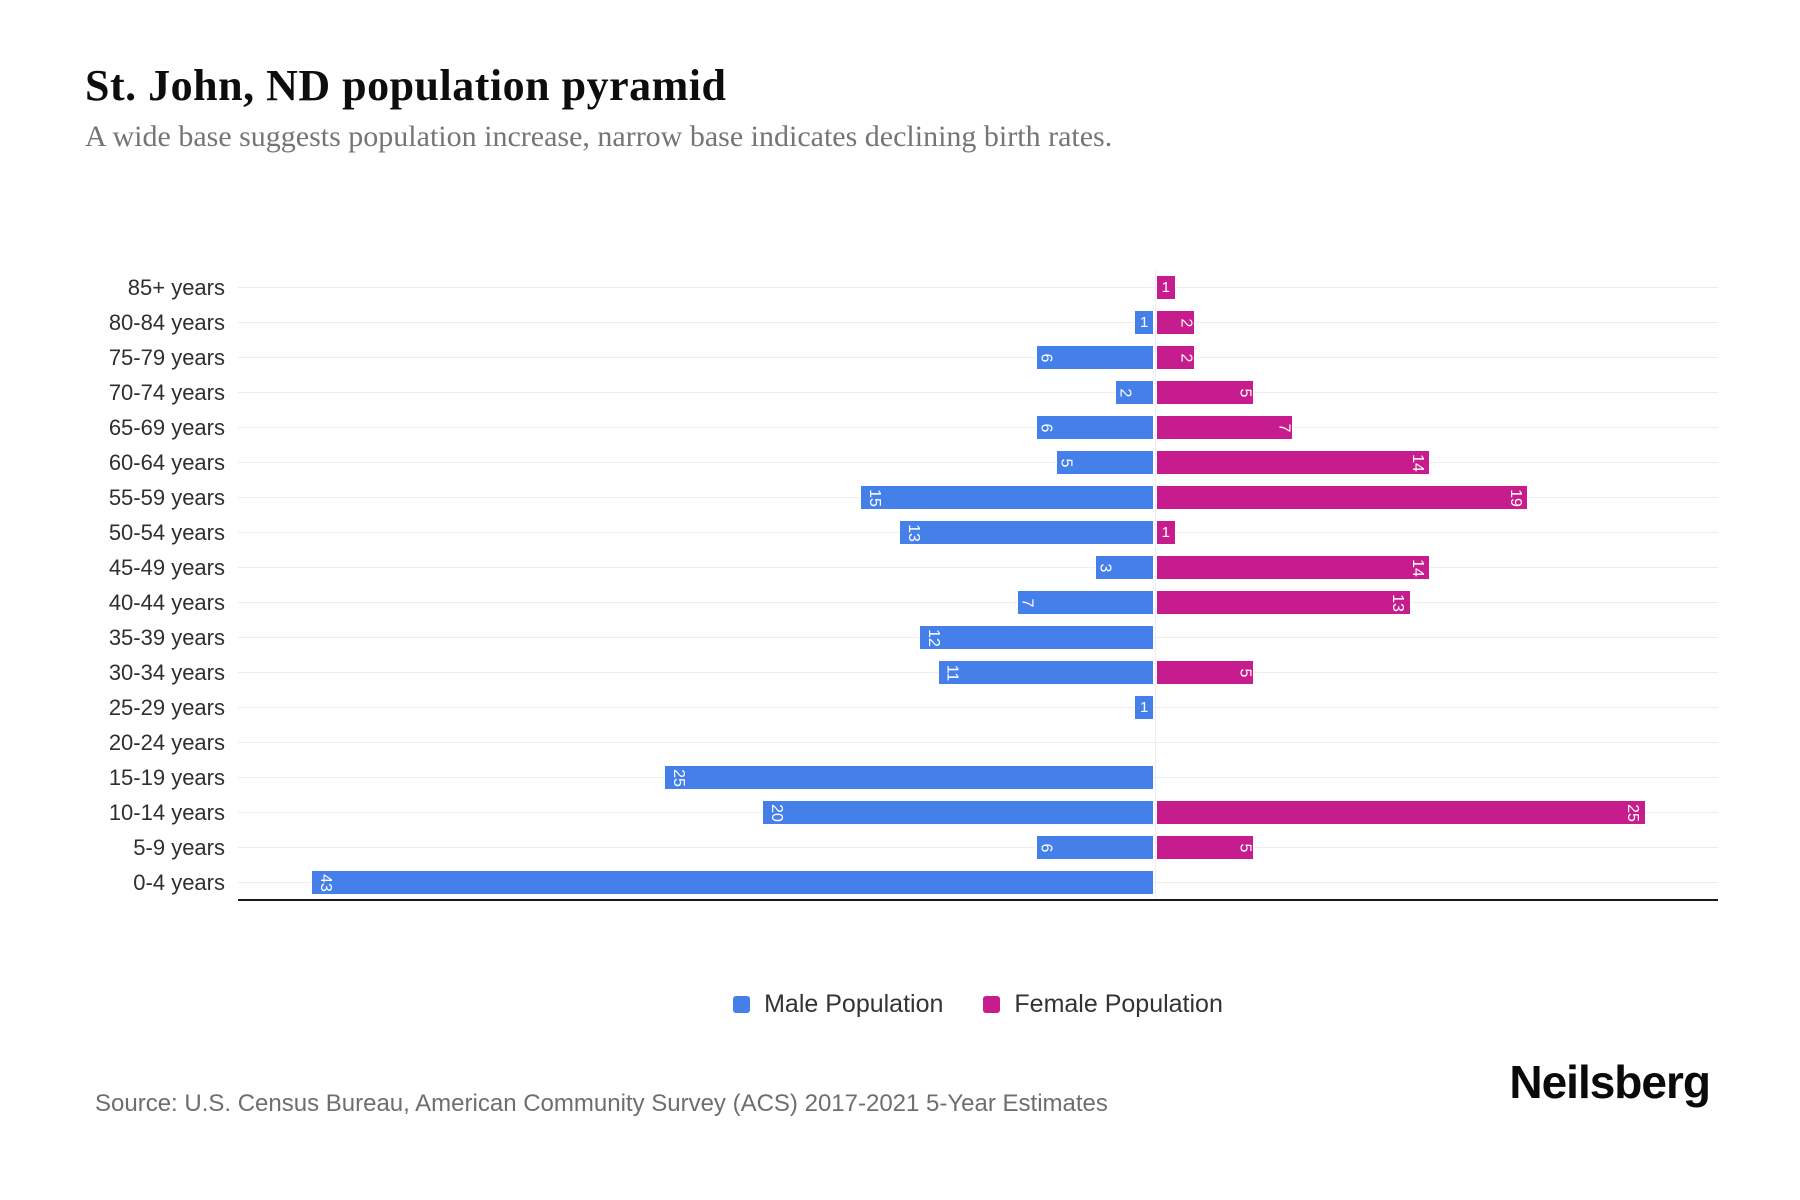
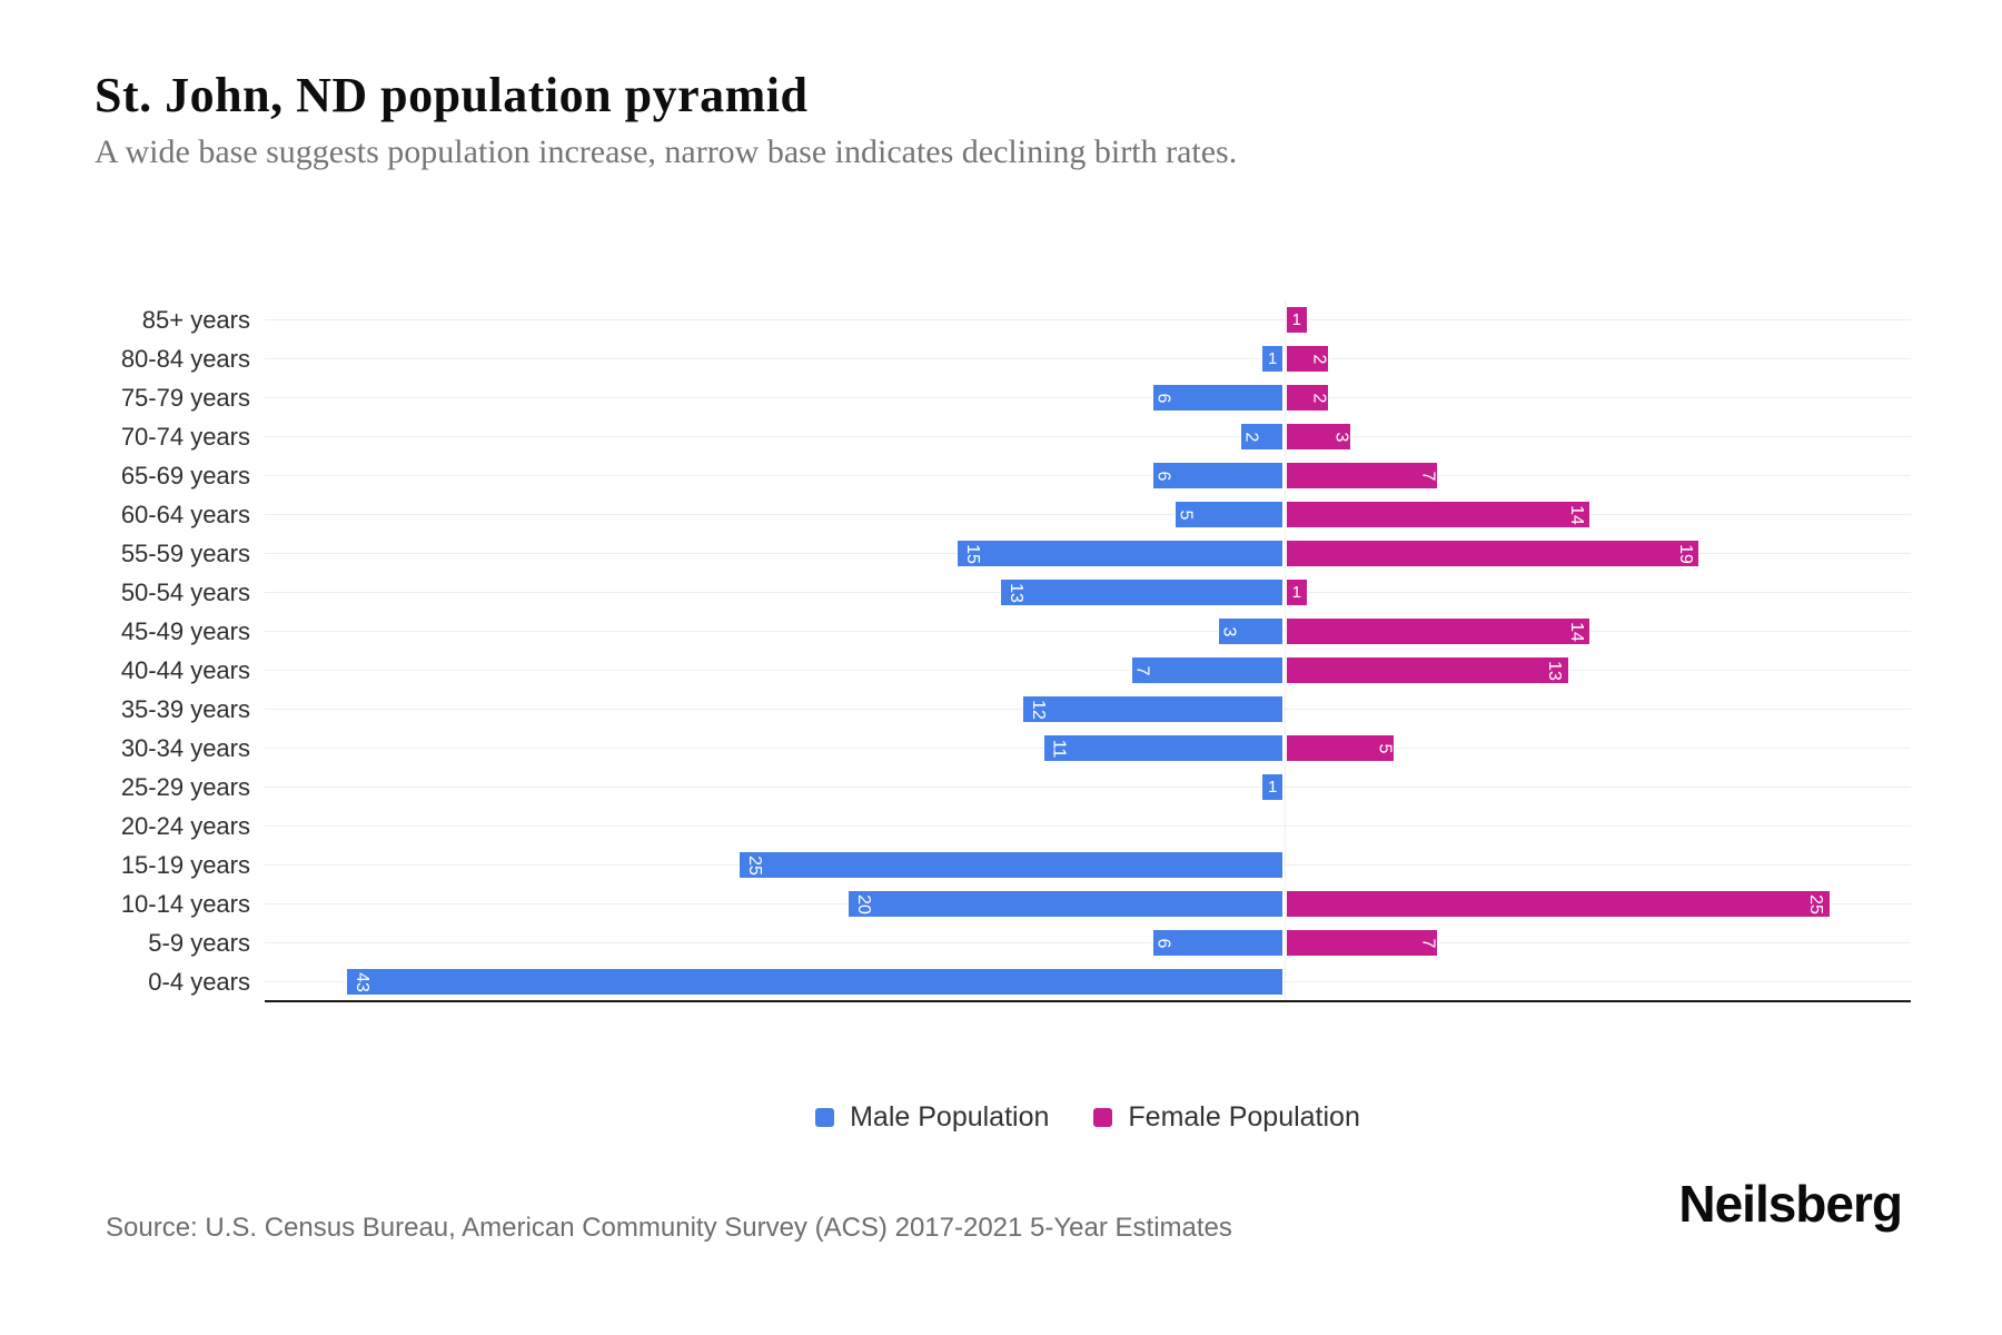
Female Population/70-74 years: 5 -> 3
Female Population/5-9 years: 5 -> 7
